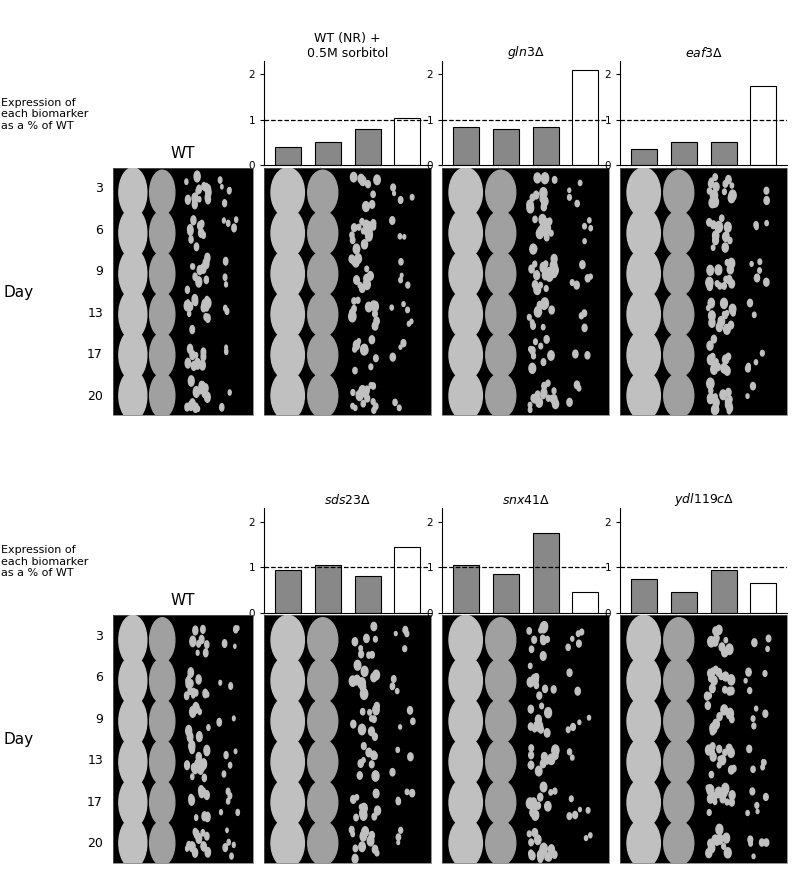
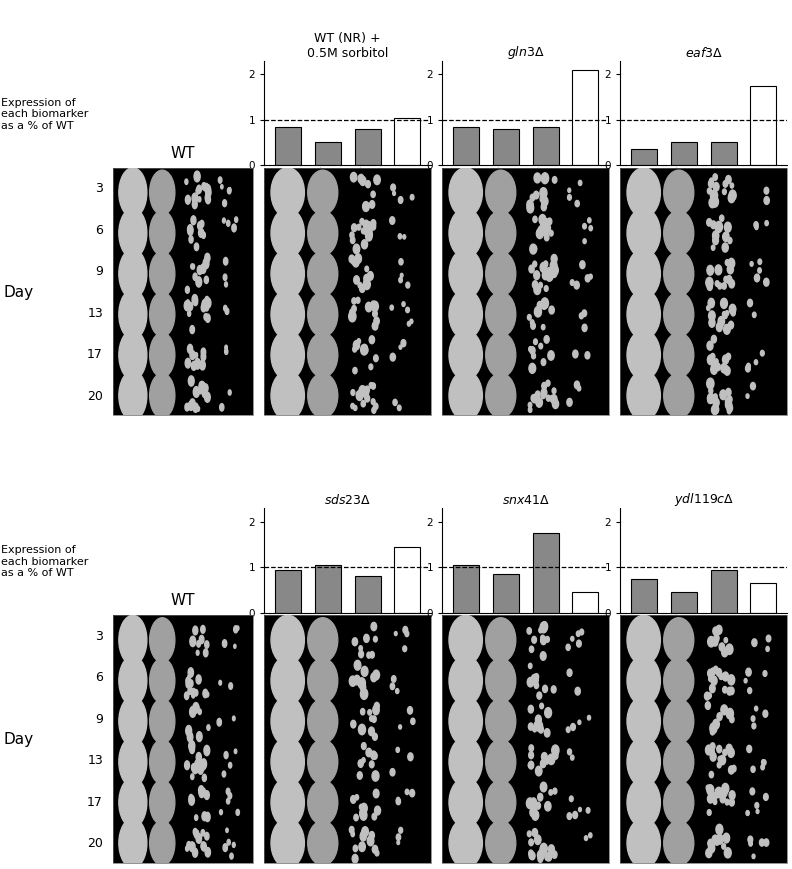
WT (NR) + 0.5M sorbitol/LEU3: 0.40 -> 0.85
